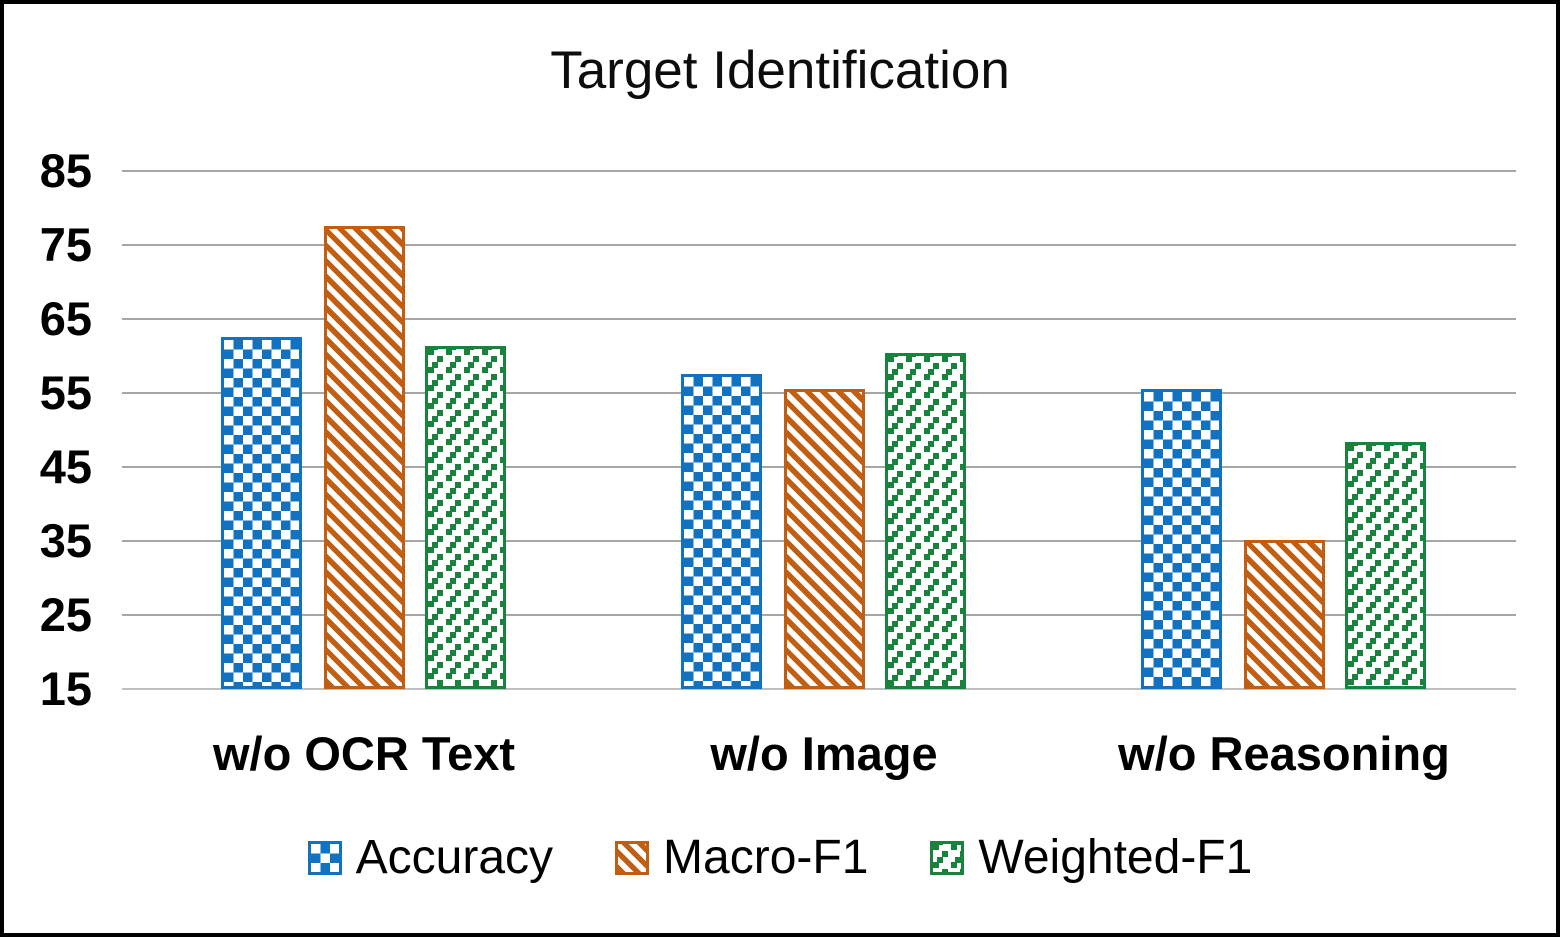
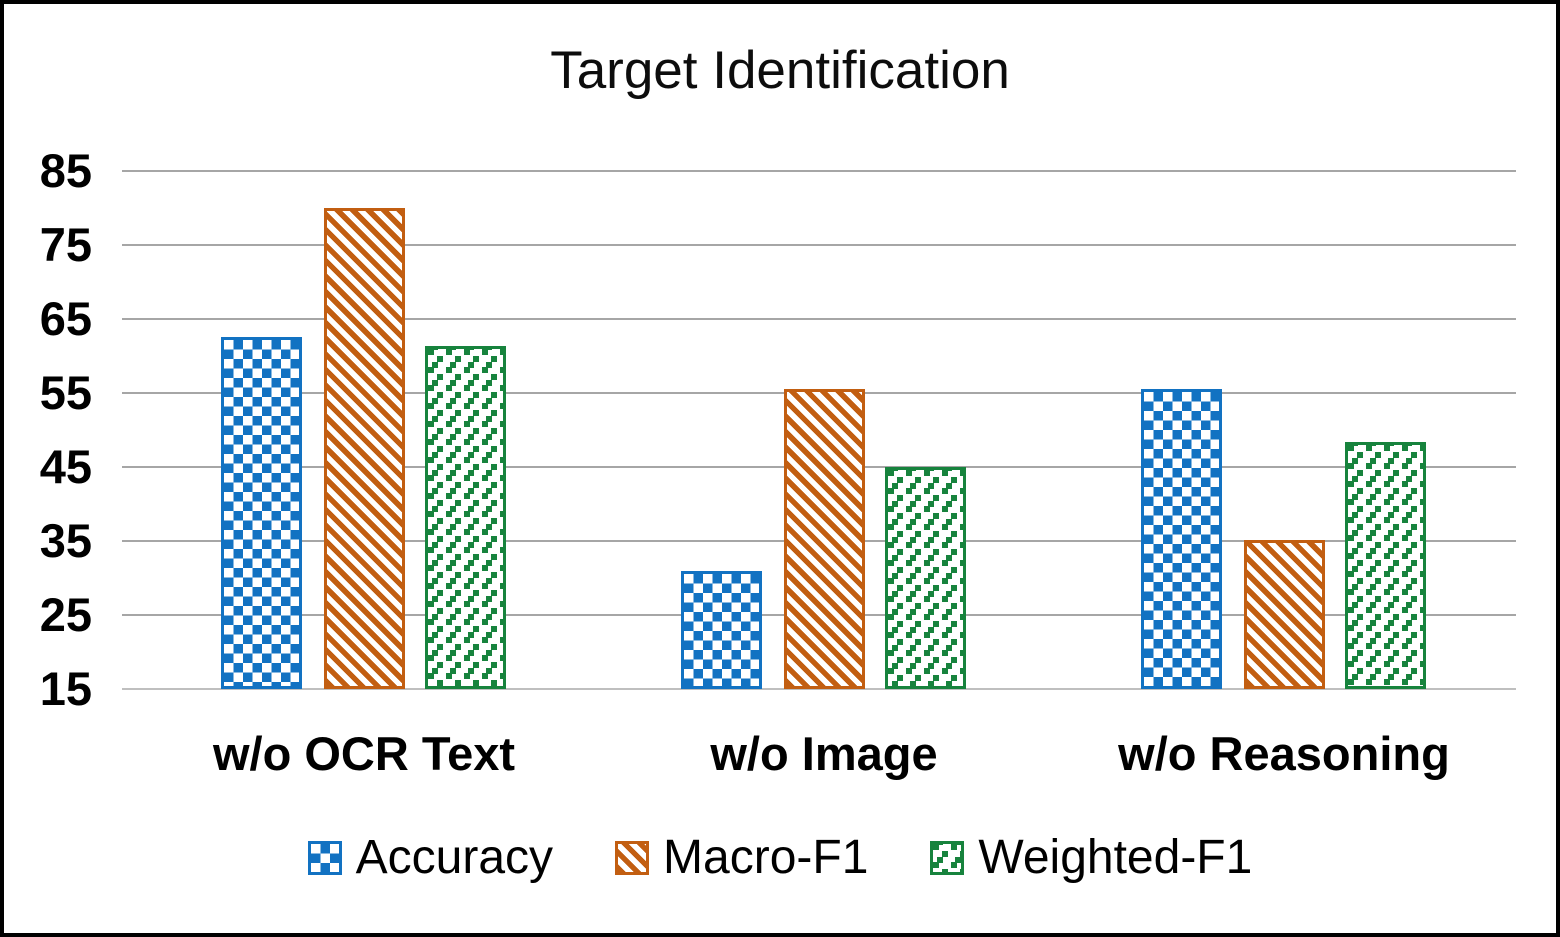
Macro-F1/w/o OCR Text: 78 -> 80
Accuracy/w/o Image: 58 -> 31
Weighted-F1/w/o Image: 60 -> 45
